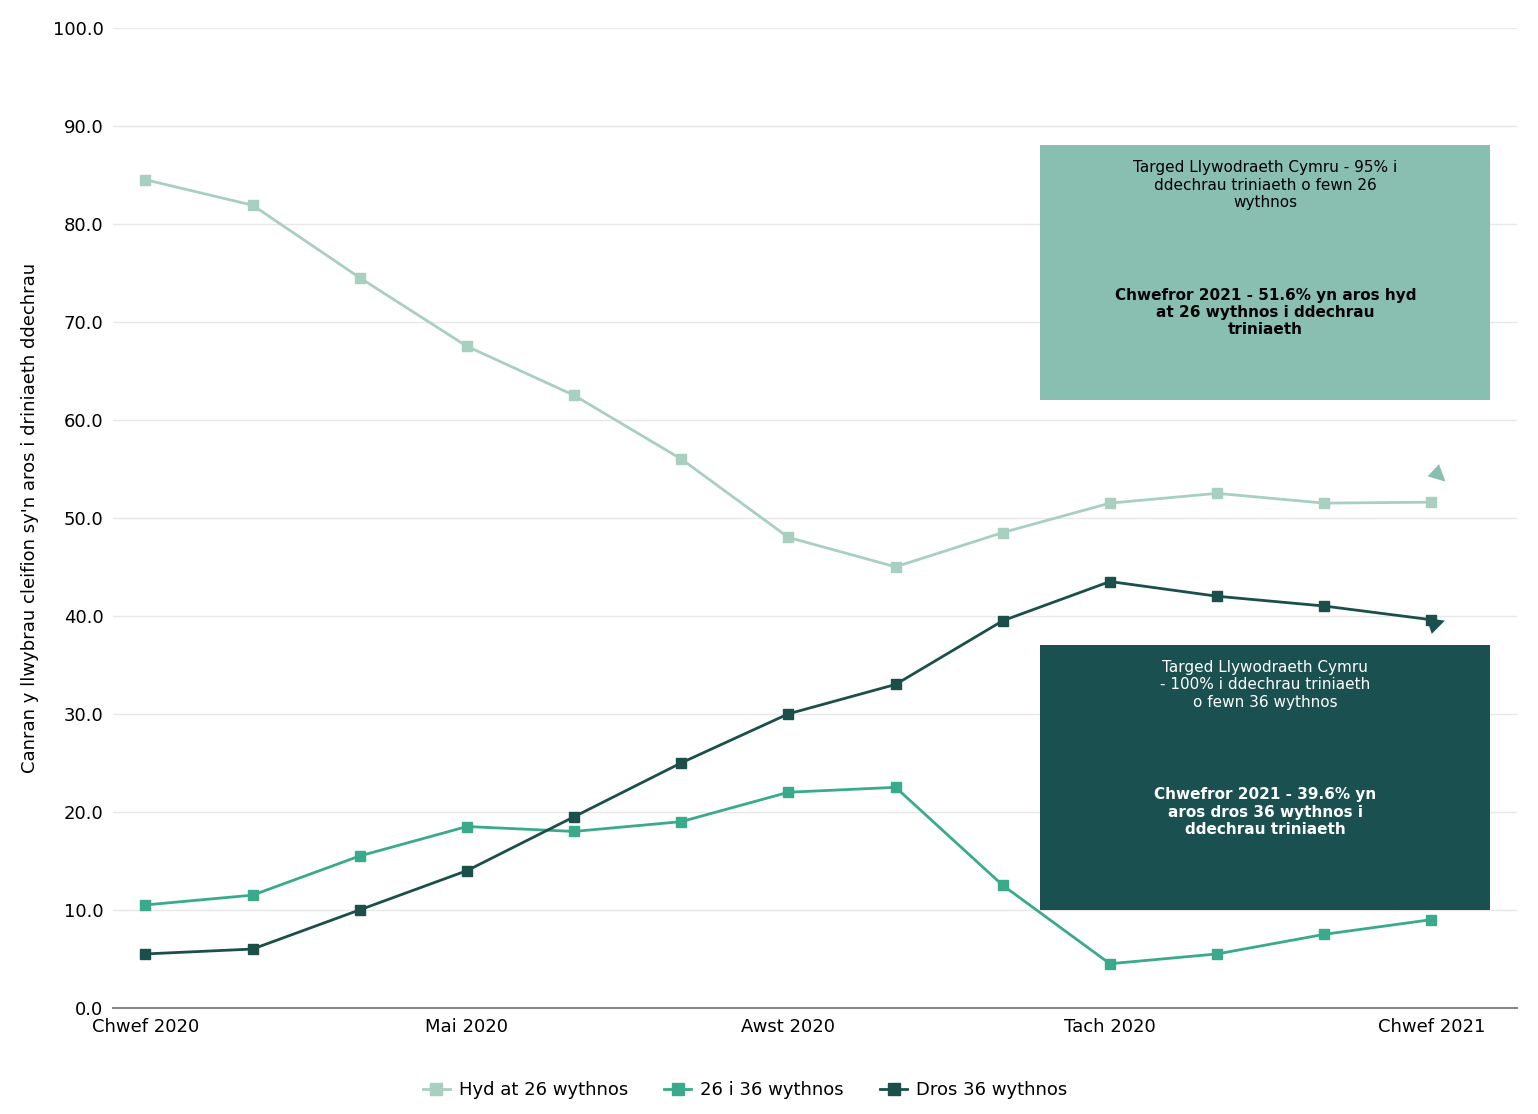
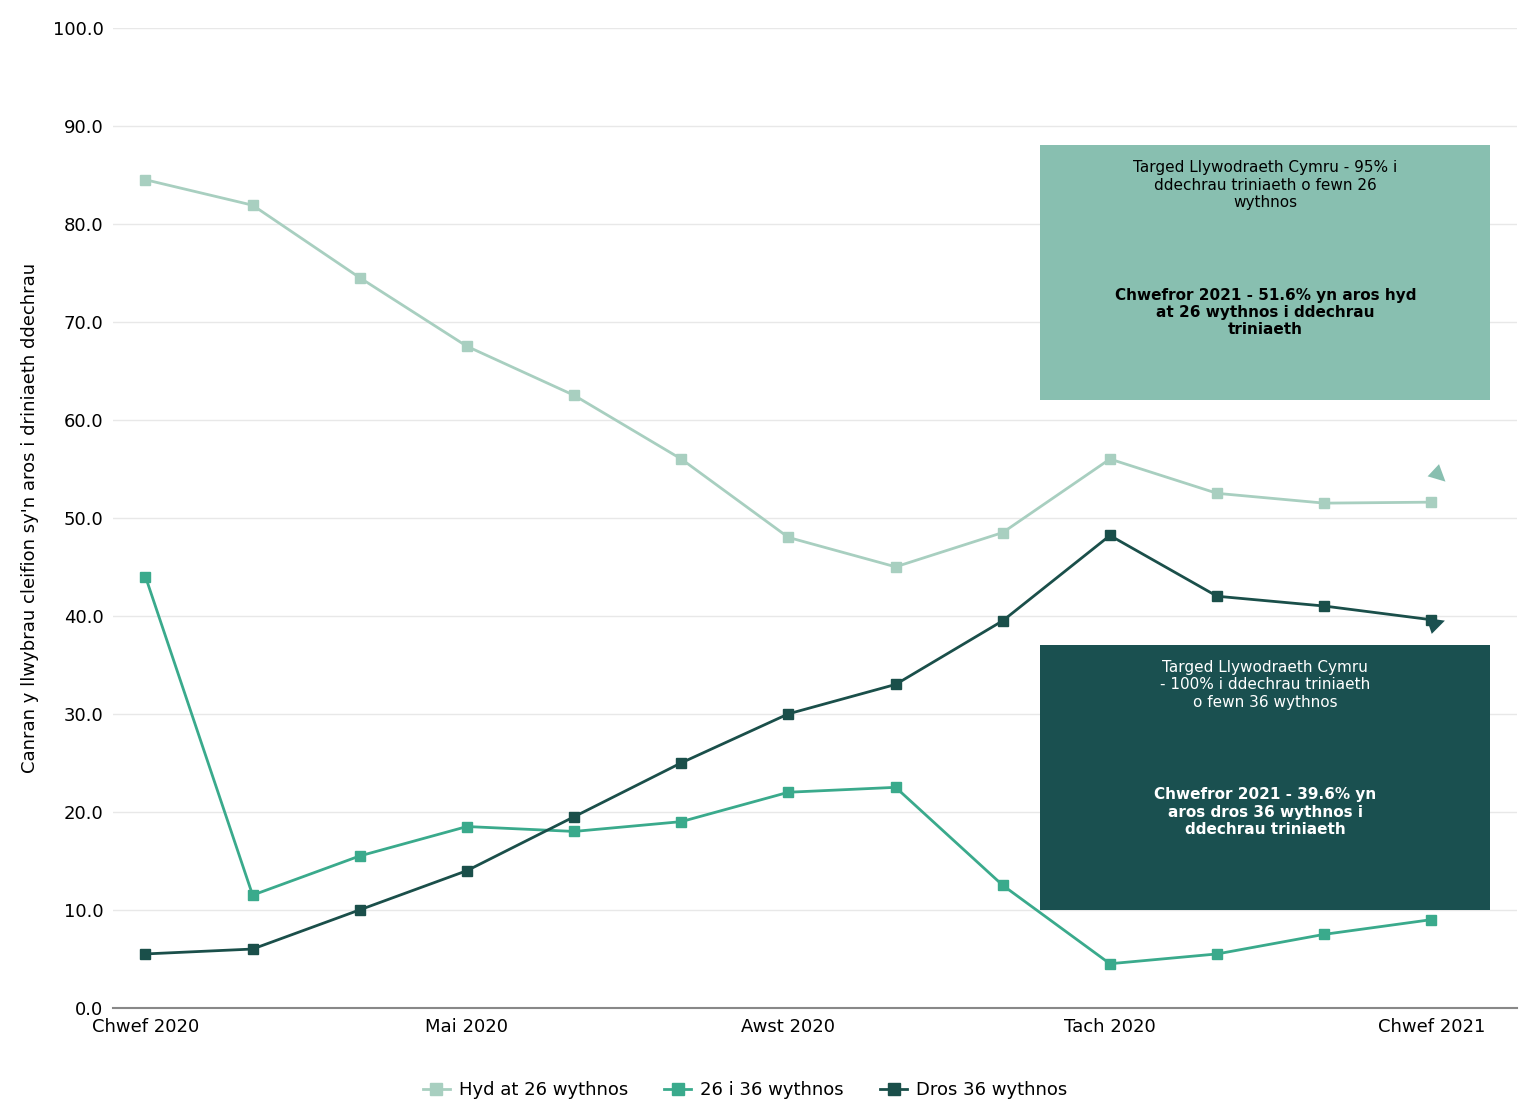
26 i 36 wythnos/Chwef 2020: 10.5 -> 44.0
Hyd at 26 wythnos/Tach 2020: 51.5 -> 56.0
Dros 36 wythnos/Tach 2020: 43.5 -> 48.2
